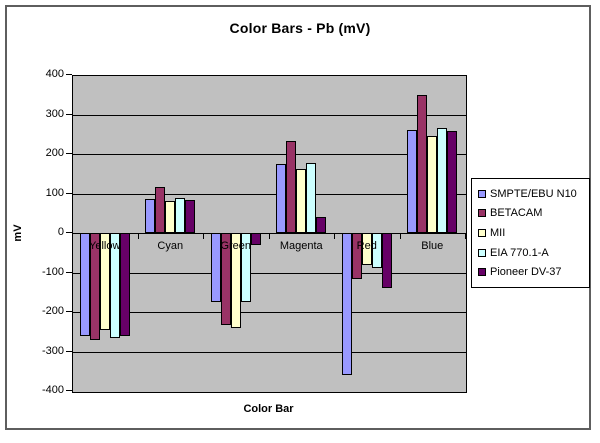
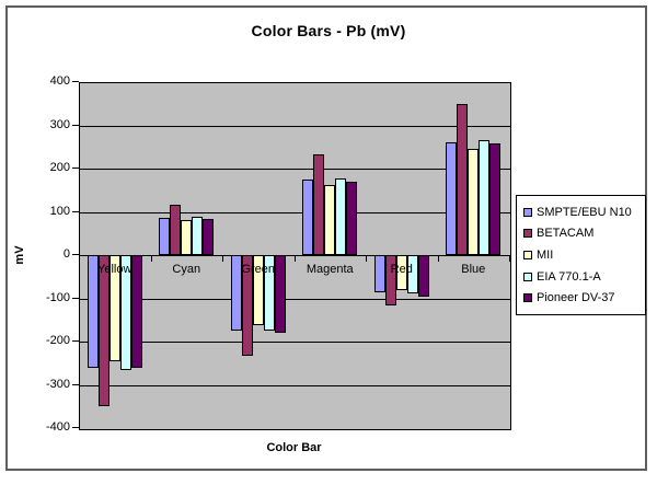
BETACAM/Yellow: -270 -> -350
MII/Green: -240 -> -160
Pioneer DV-37/Green: -30 -> -180
Pioneer DV-37/Magenta: 40 -> 170
SMPTE/EBU N10/Red: -360 -> -90
Pioneer DV-37/Red: -140 -> -100
